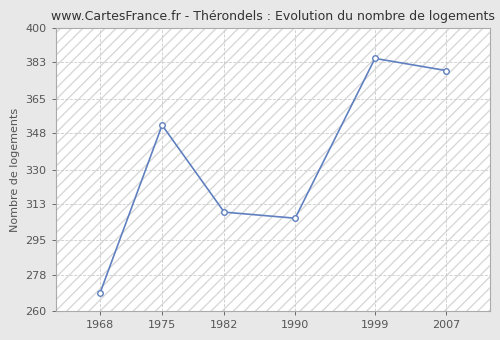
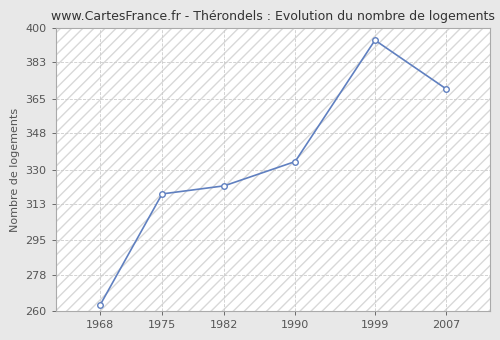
1968: 269 -> 263
1975: 352 -> 318
1982: 309 -> 322
1990: 306 -> 334
1999: 385 -> 394
2007: 379 -> 370
